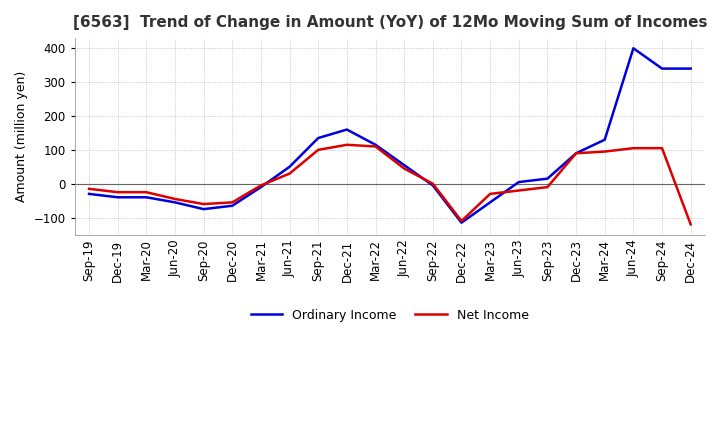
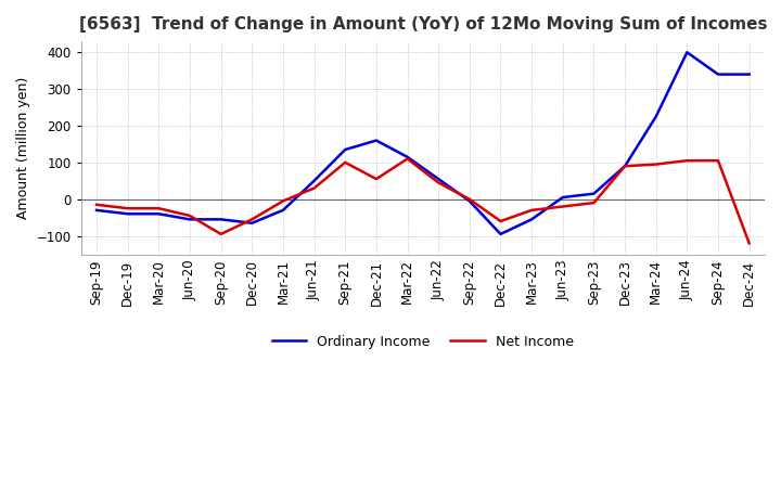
Ordinary Income/Sep-20: -75 -> -55
Net Income/Sep-20: -60 -> -95
Ordinary Income/Mar-21: -10 -> -30
Net Income/Dec-21: 115 -> 55
Ordinary Income/Dec-22: -115 -> -95
Net Income/Dec-22: -110 -> -60
Ordinary Income/Mar-24: 130 -> 225
